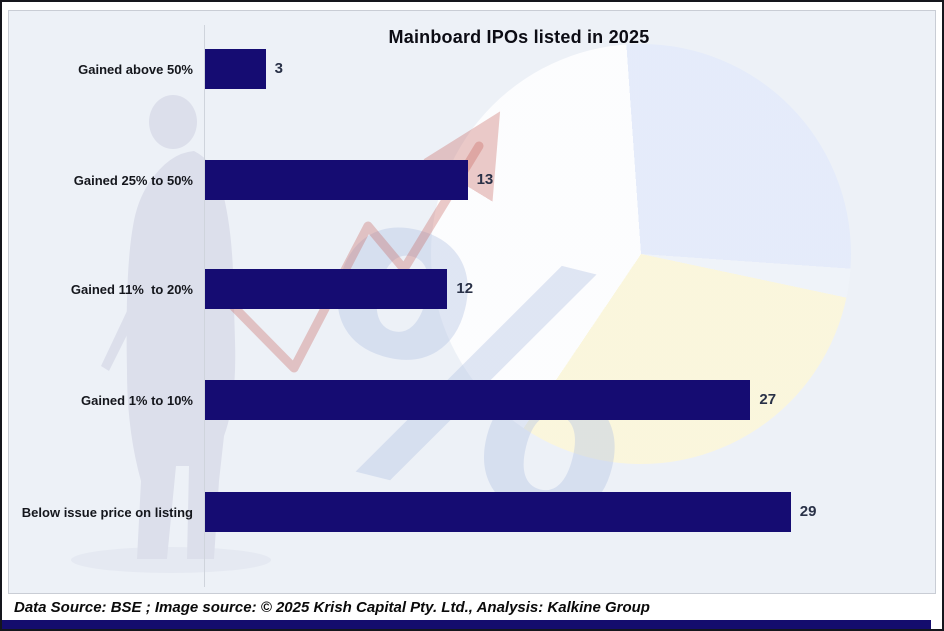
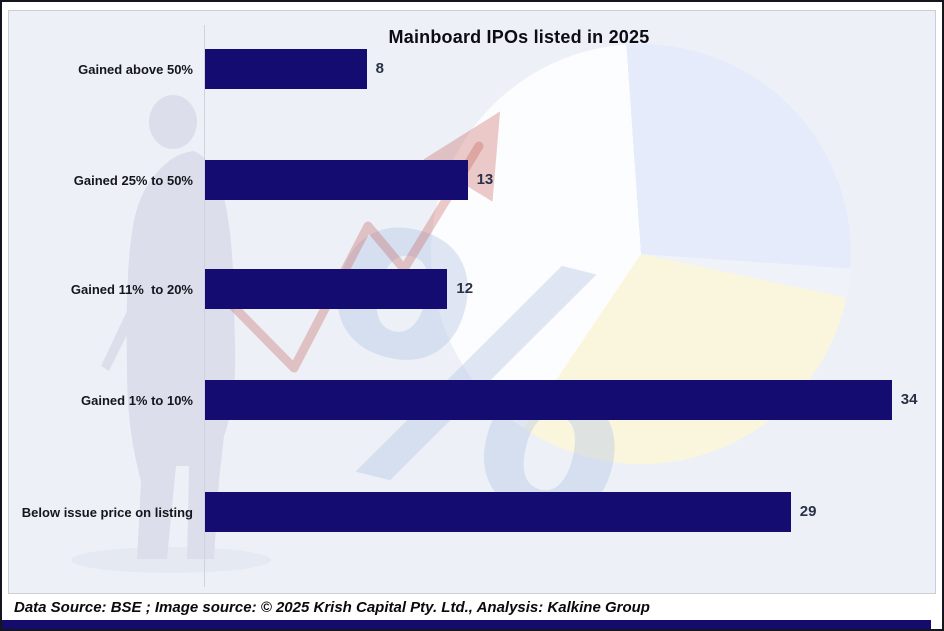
Gained above 50%: 3 -> 8
Gained 1% to 10%: 27 -> 34
